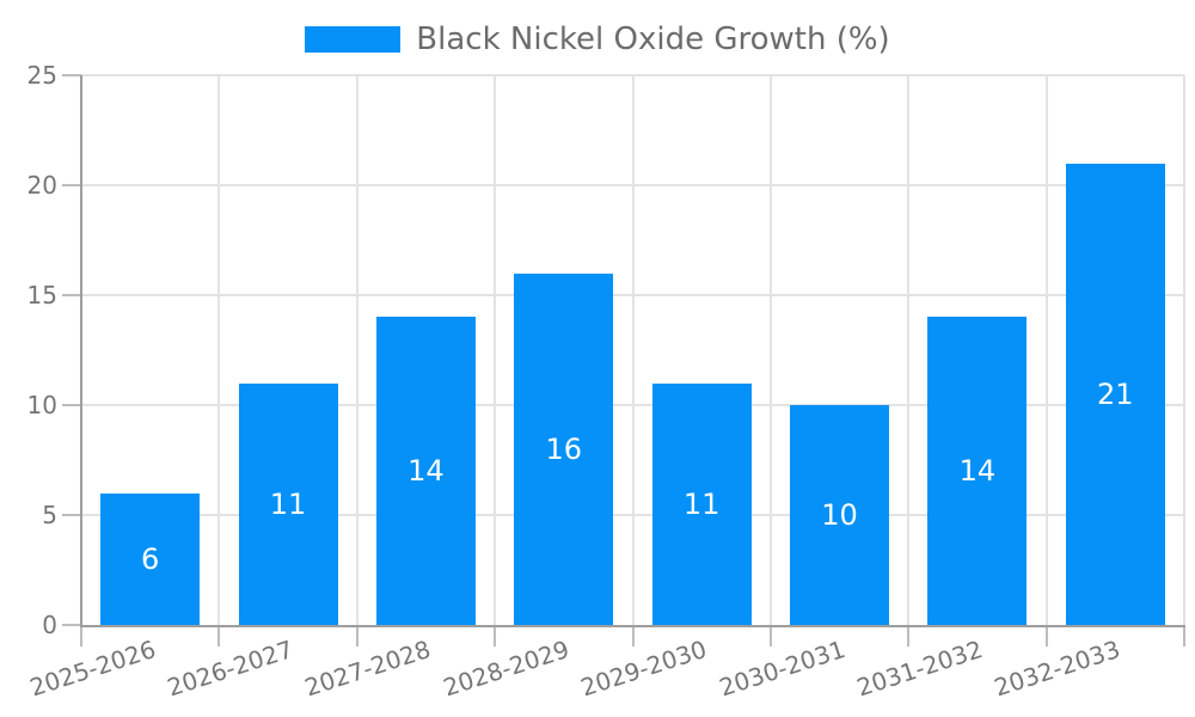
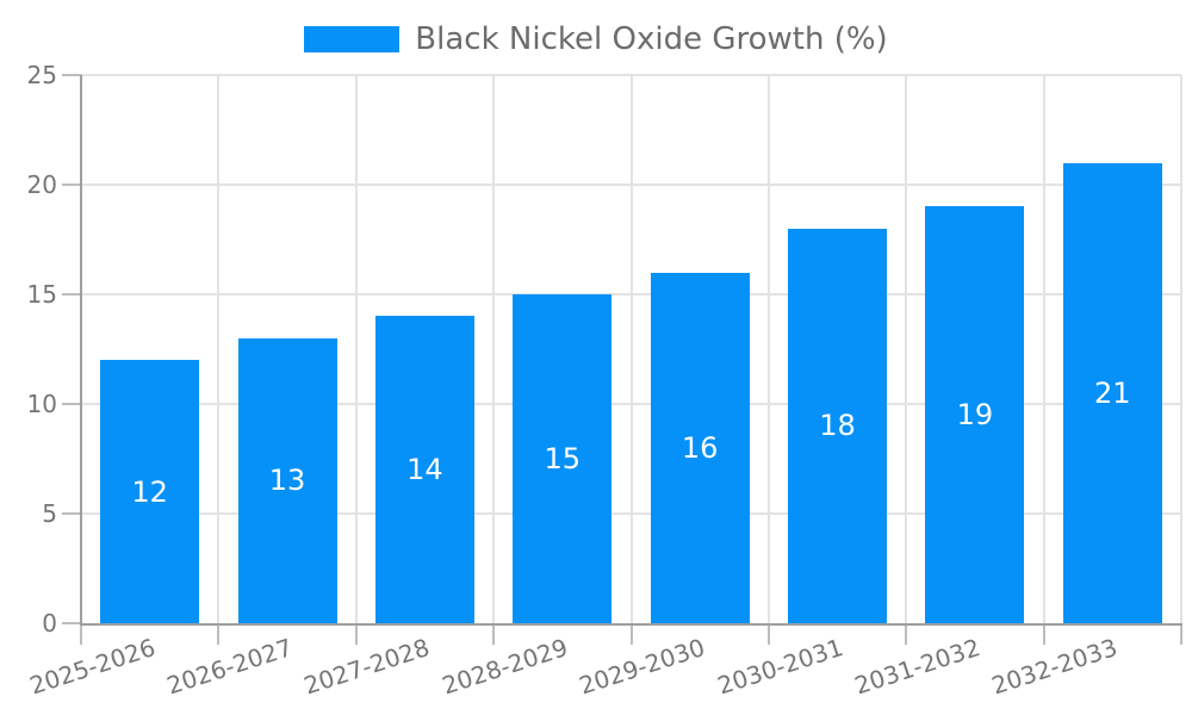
2025-2026: 6 -> 12
2026-2027: 11 -> 13
2028-2029: 16 -> 15
2029-2030: 11 -> 16
2030-2031: 10 -> 18
2031-2032: 14 -> 19
